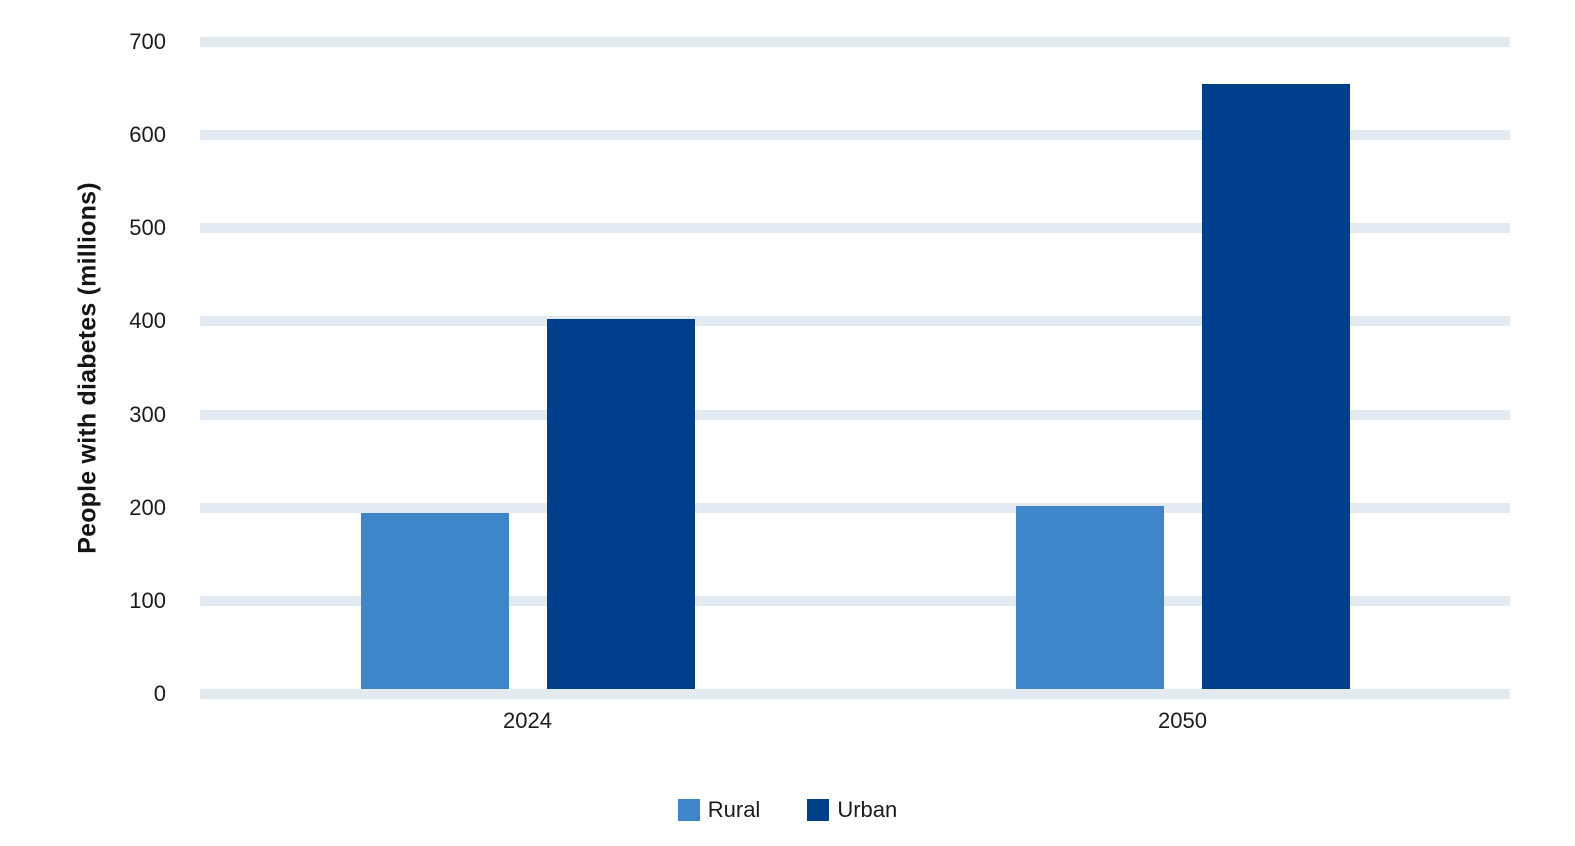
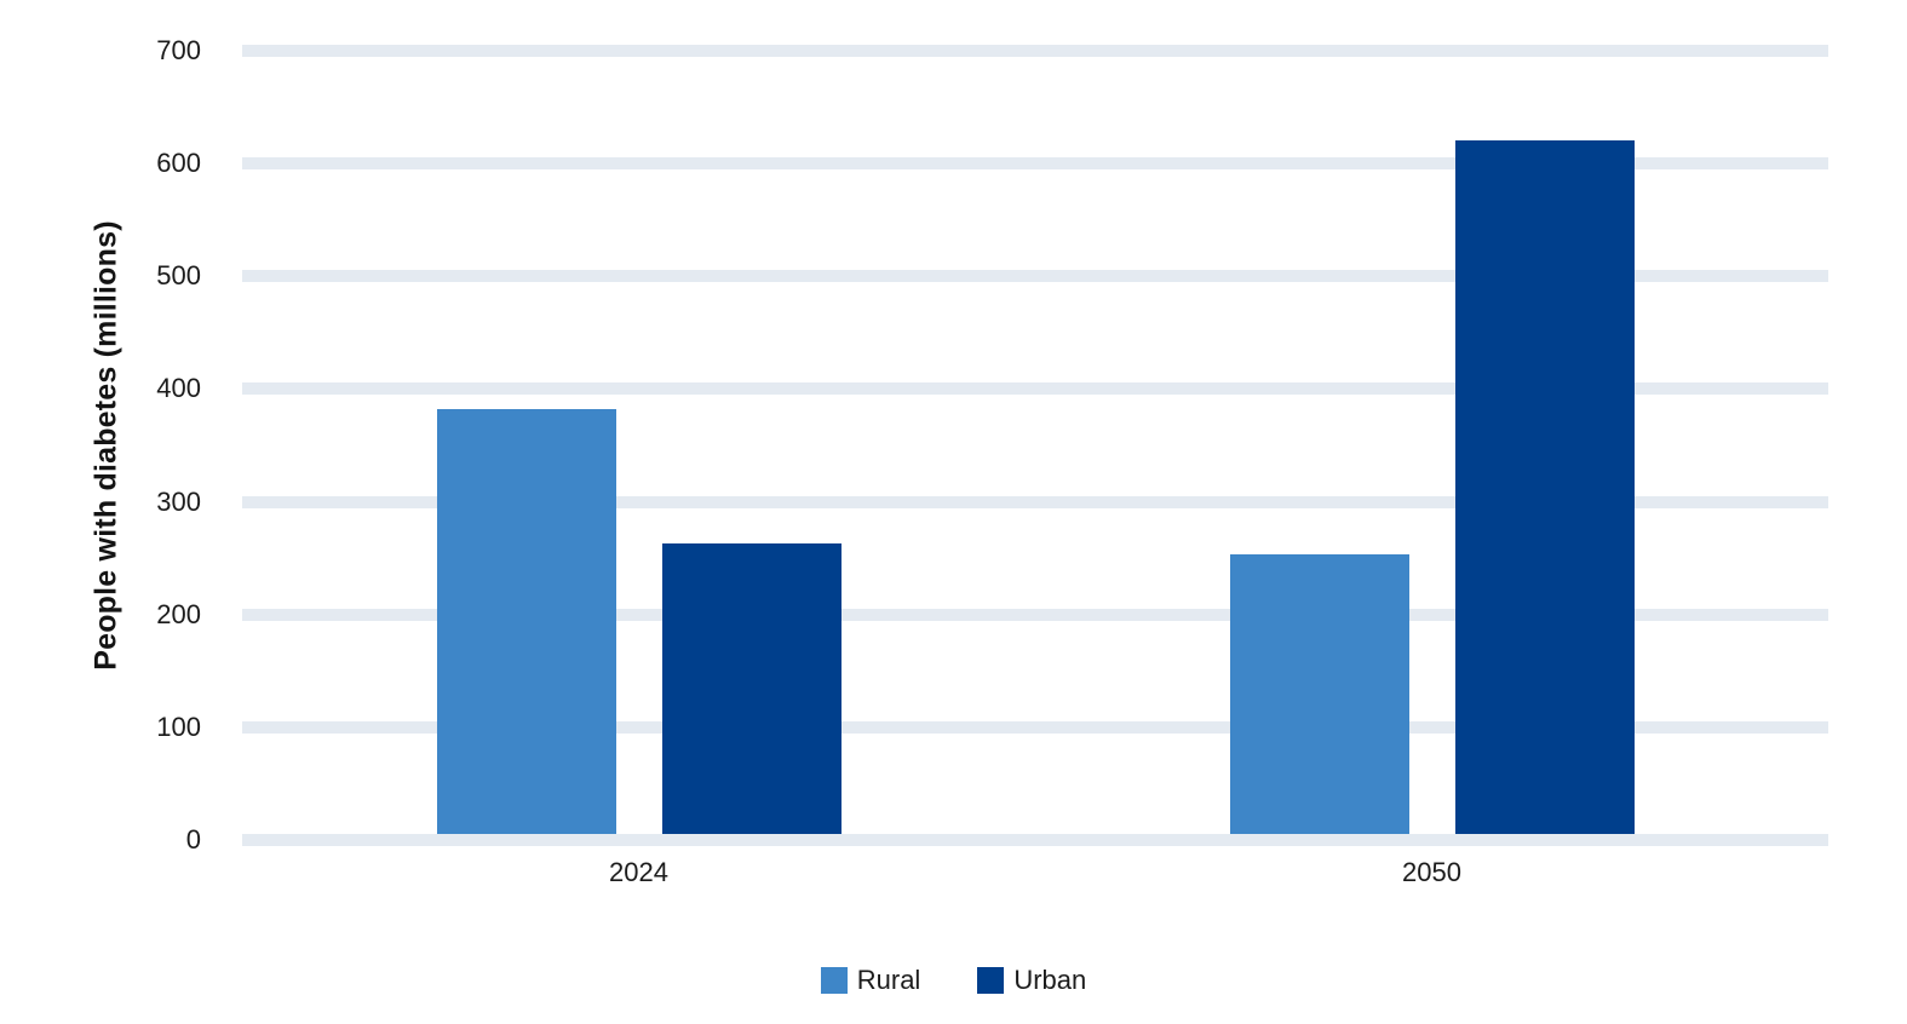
Rural/2024: 190 -> 380
Urban/2024: 400 -> 260
Rural/2050: 200 -> 250
Urban/2050: 660 -> 620
